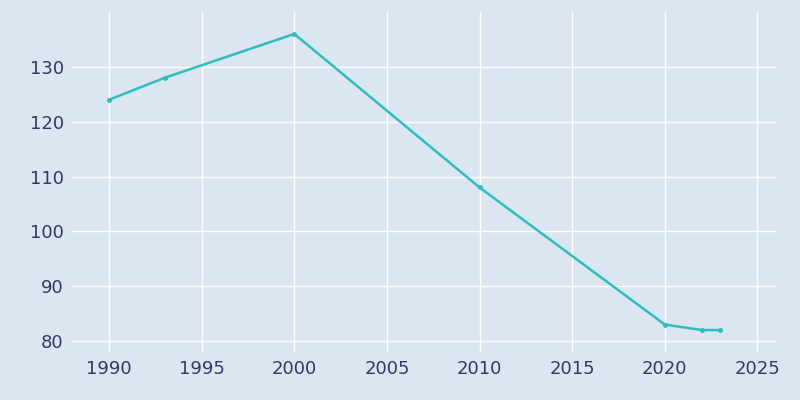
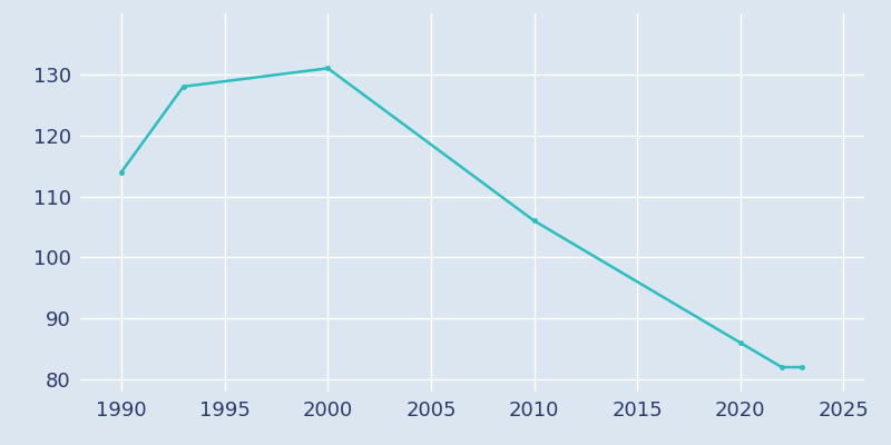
1990: 124 -> 114
2000: 136 -> 131
2010: 108 -> 106
2020: 83 -> 86
